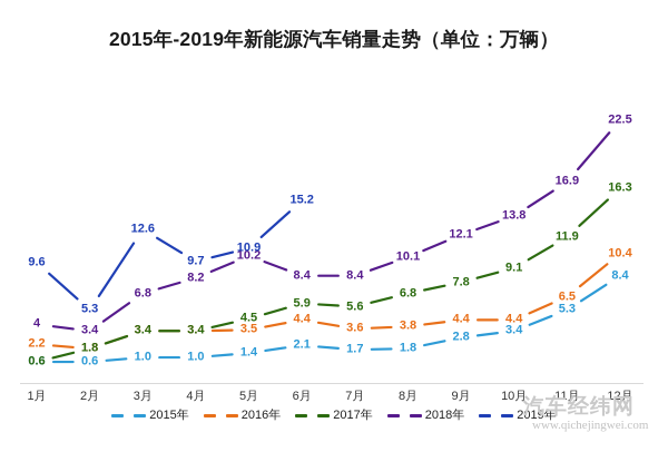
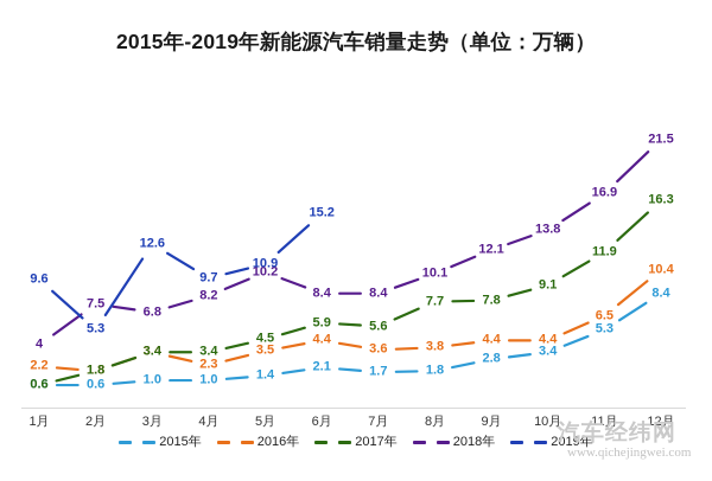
2018年/2月: 3.4 -> 7.5
2016年/4月: 3.4 -> 2.3
2017年/8月: 6.8 -> 7.7
2018年/12月: 22.5 -> 21.5
